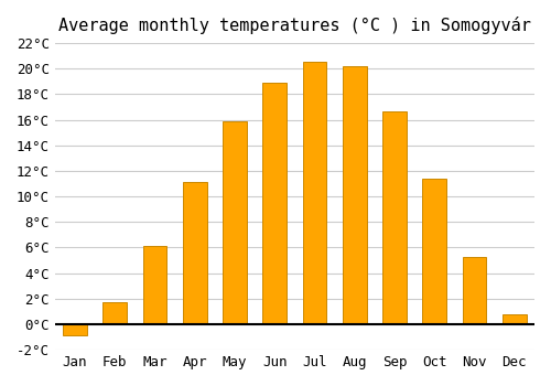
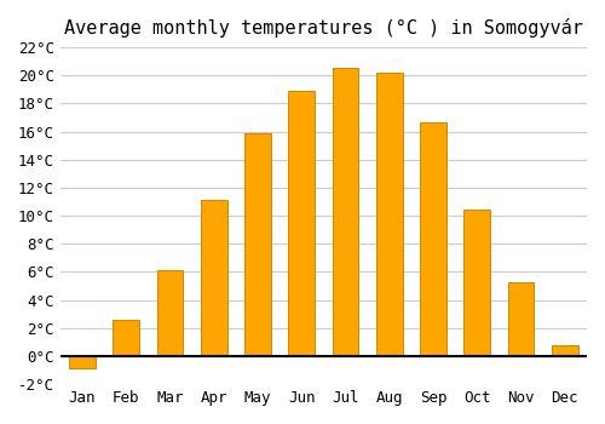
Feb: 1.7°C -> 2.6°C
Oct: 11.4°C -> 10.4°C
